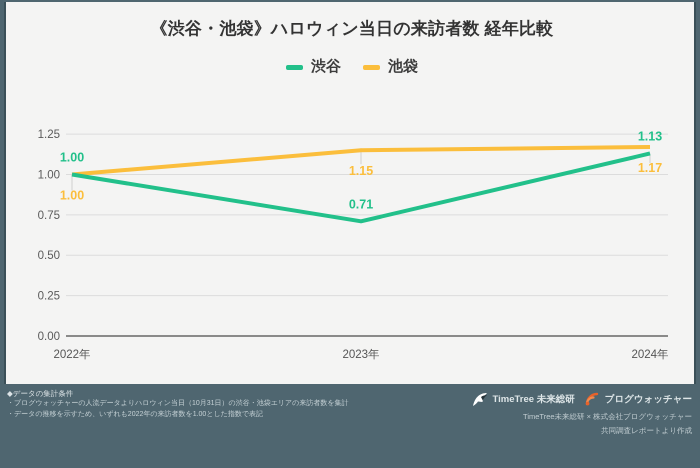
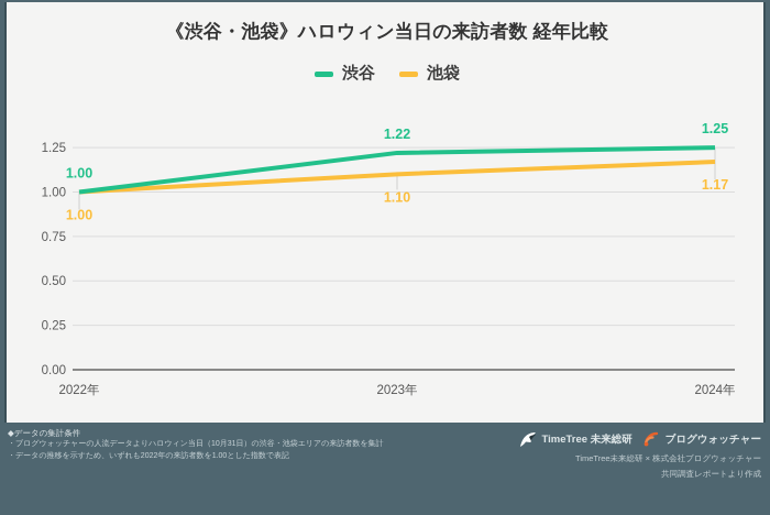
渋谷/2023年: 0.71 -> 1.22
池袋/2023年: 1.15 -> 1.10
渋谷/2024年: 1.13 -> 1.25
